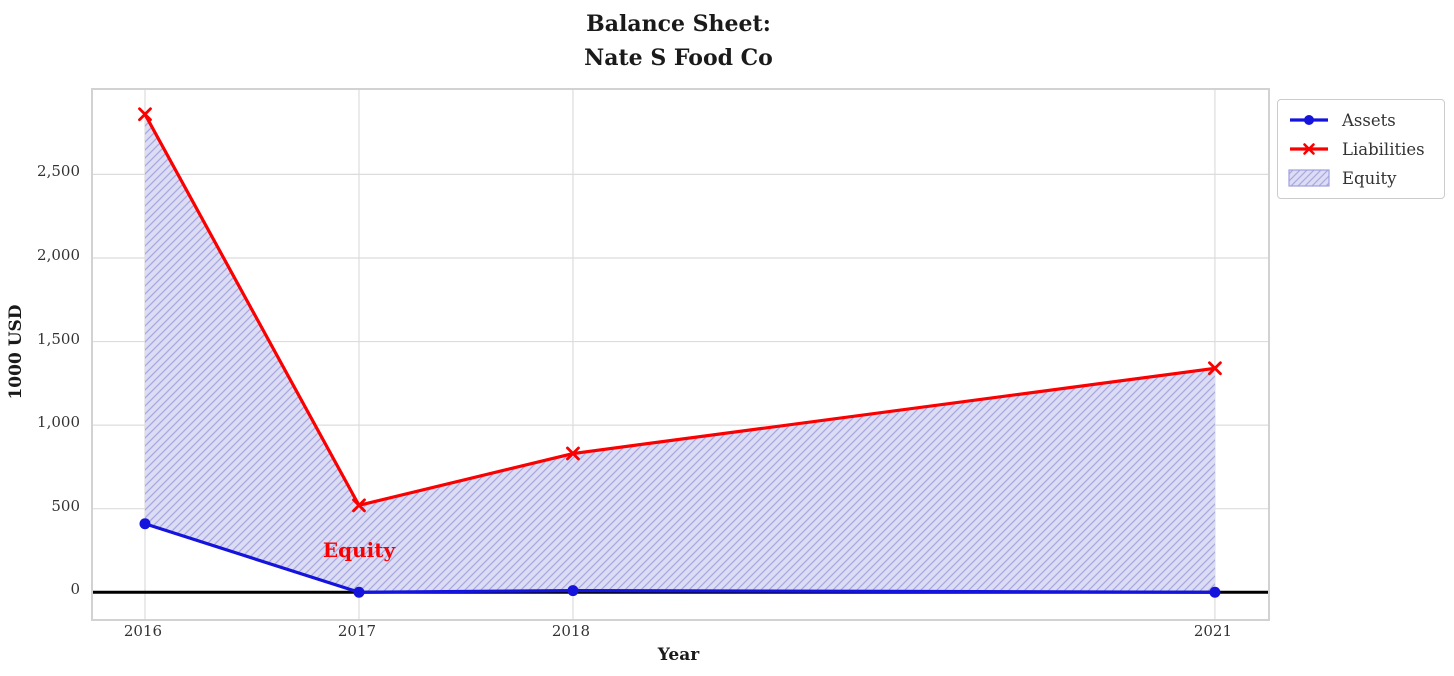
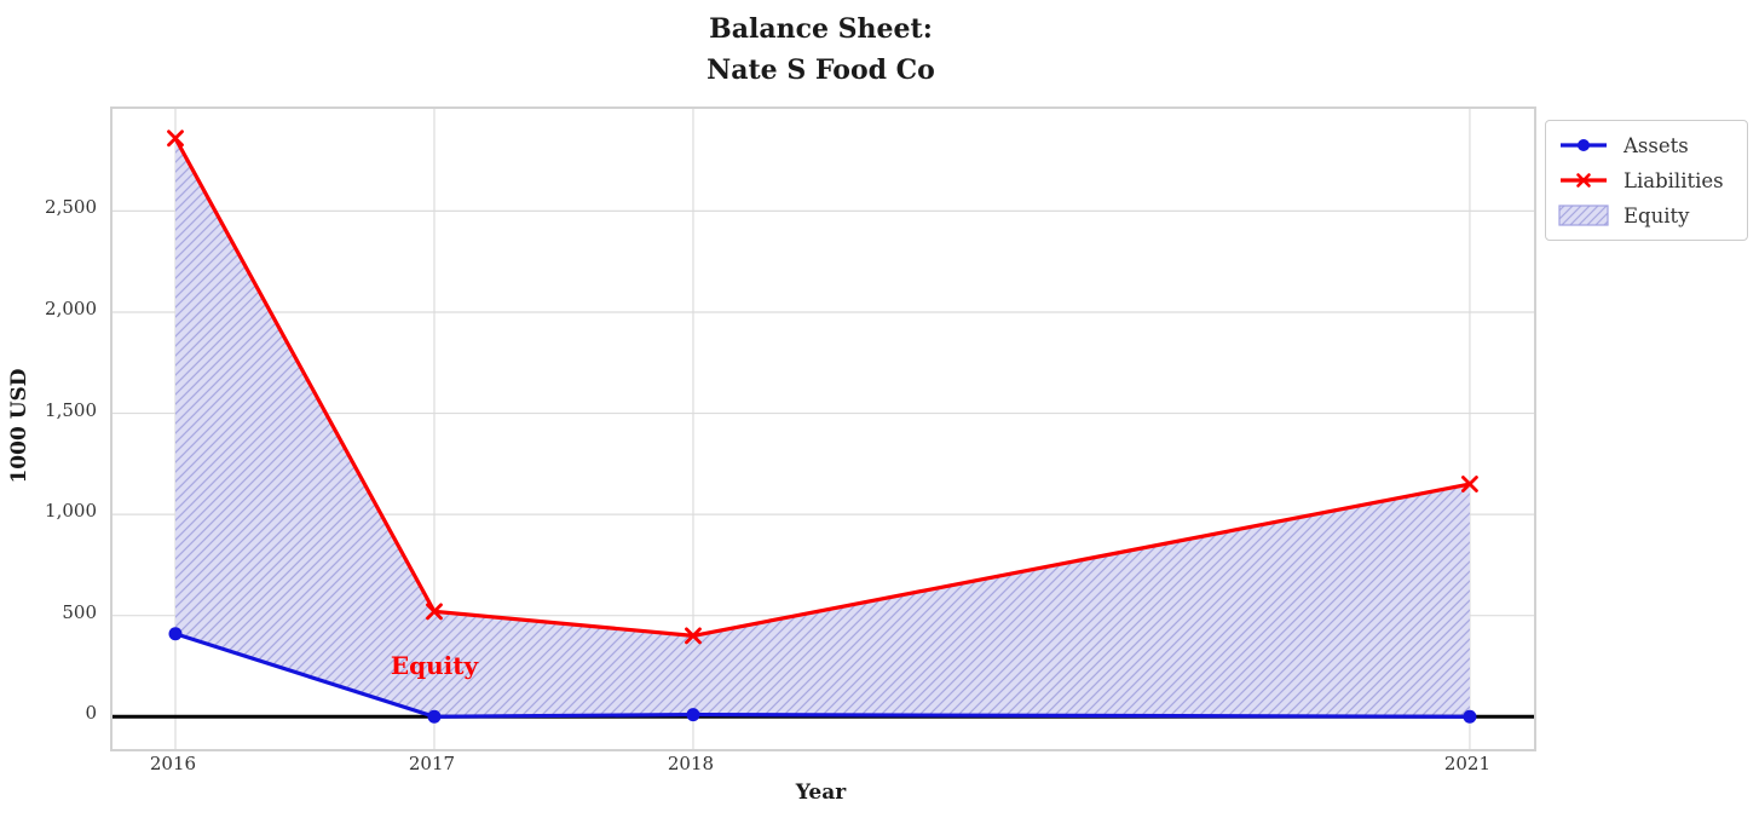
Liabilities/2018: 830 -> 400
Liabilities/2021: 1340 -> 1150
